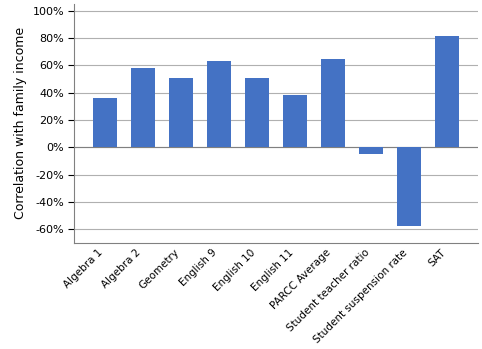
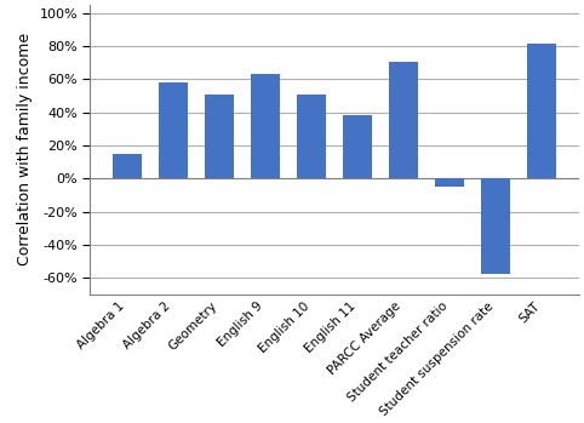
Algebra 1: 36% -> 15%
PARCC Average: 65% -> 71%
